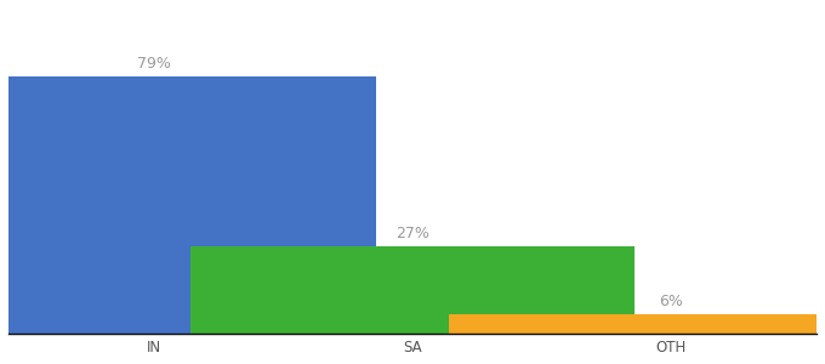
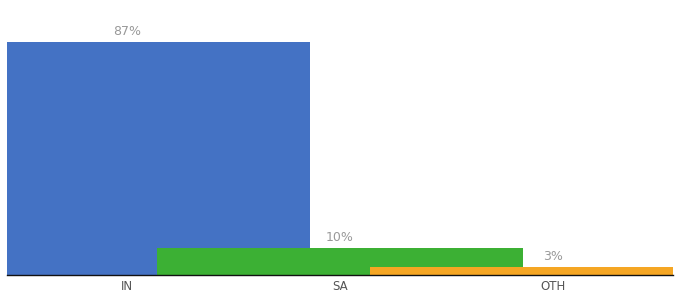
IN: 79% -> 87%
SA: 27% -> 10%
OTH: 6% -> 3%
